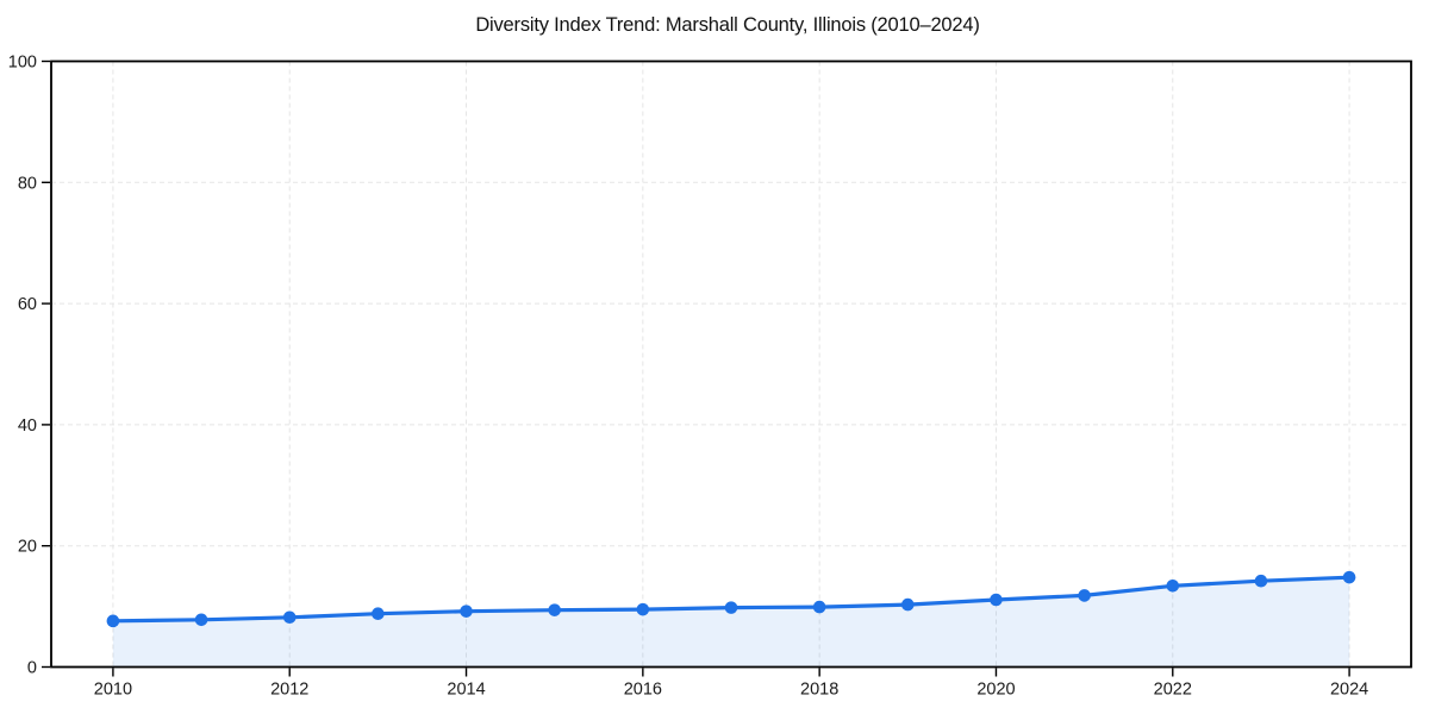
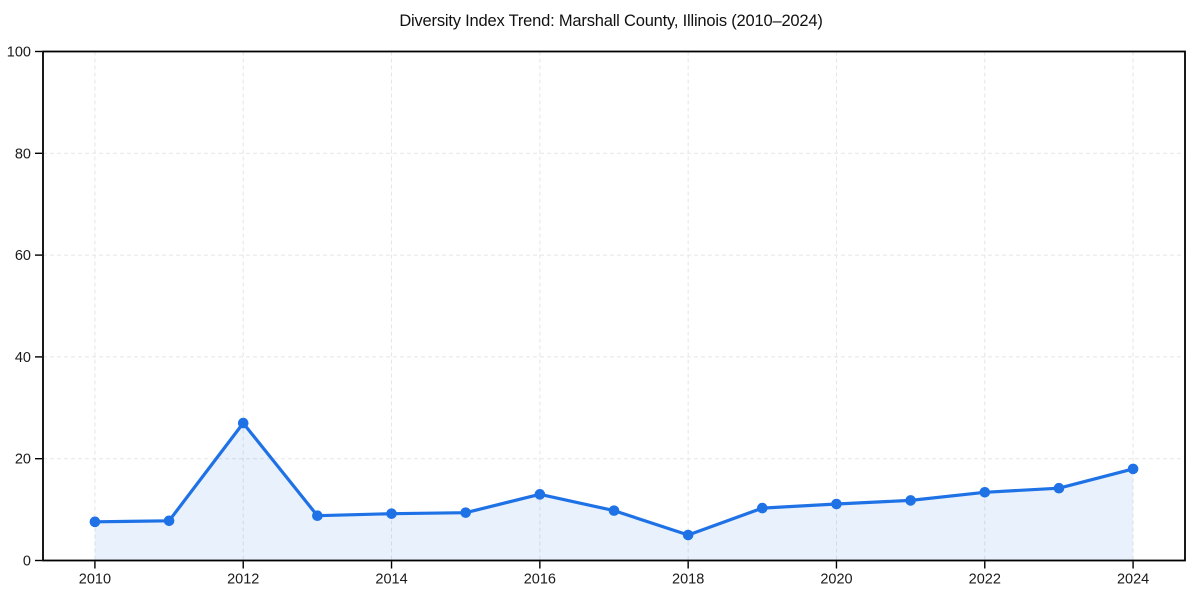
2012: 8 -> 27
2016: 10 -> 13
2018: 10 -> 5
2024: 15 -> 18
